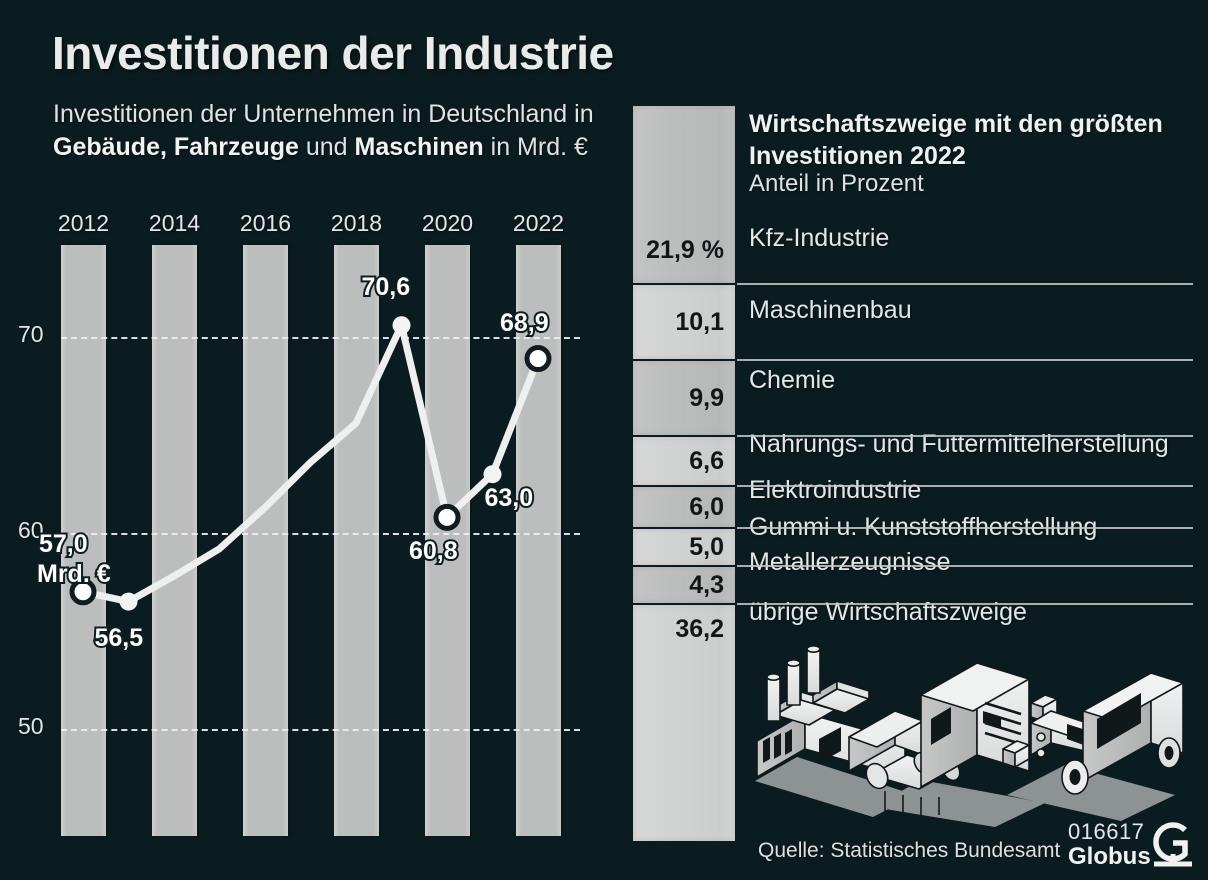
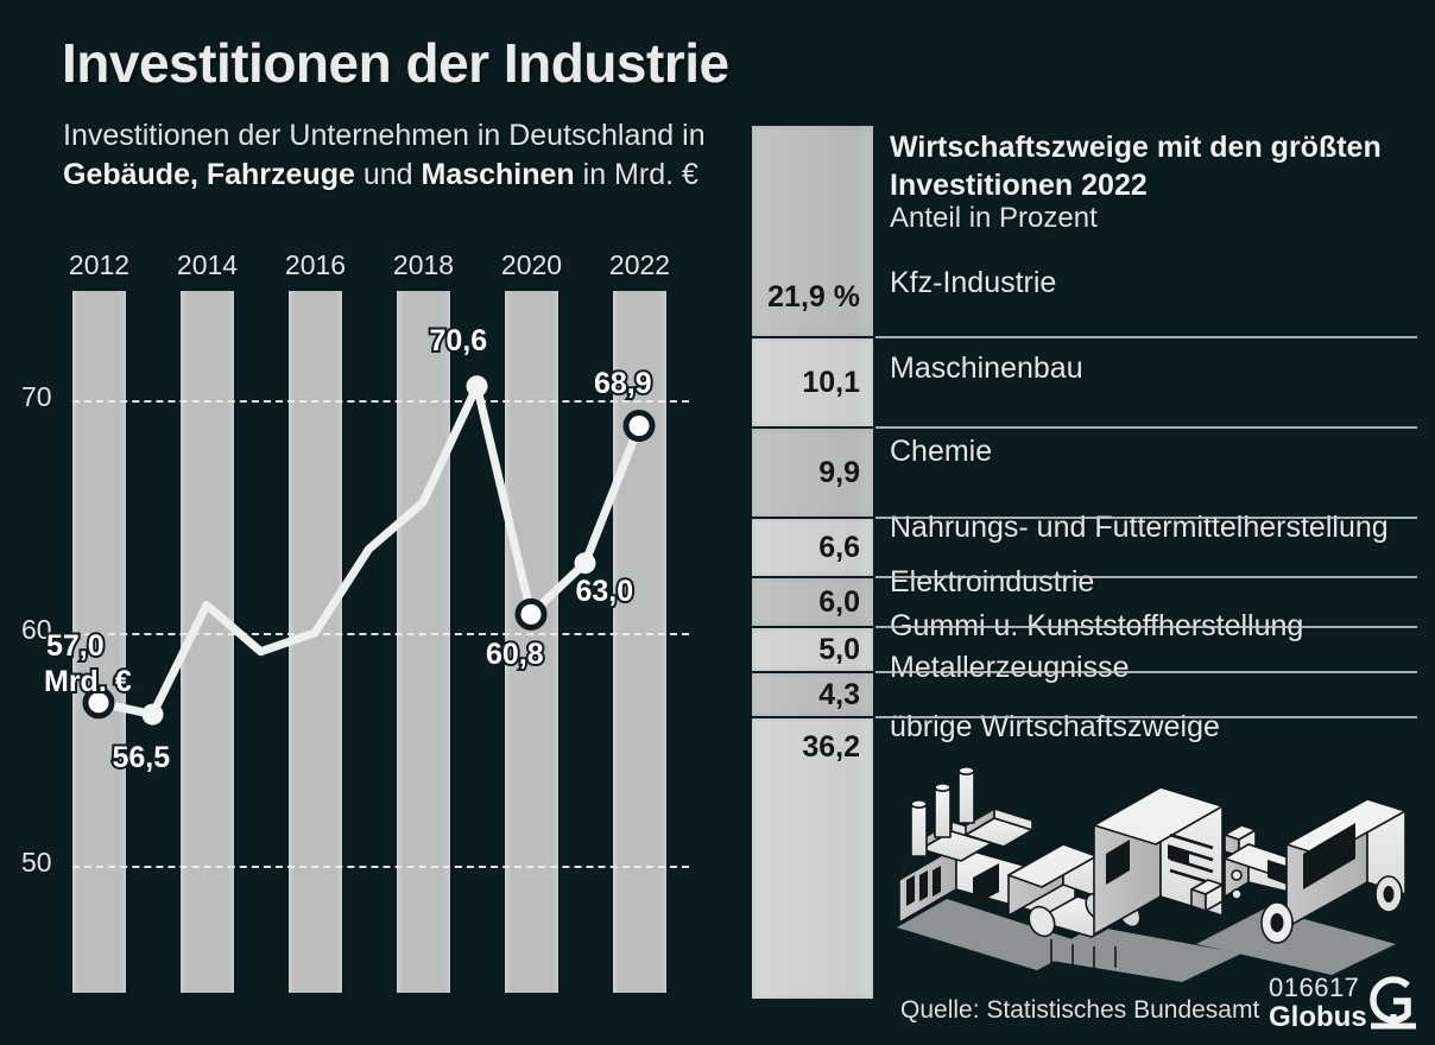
2014: 57.8 -> 61.2
2016: 61.3 -> 60.0
